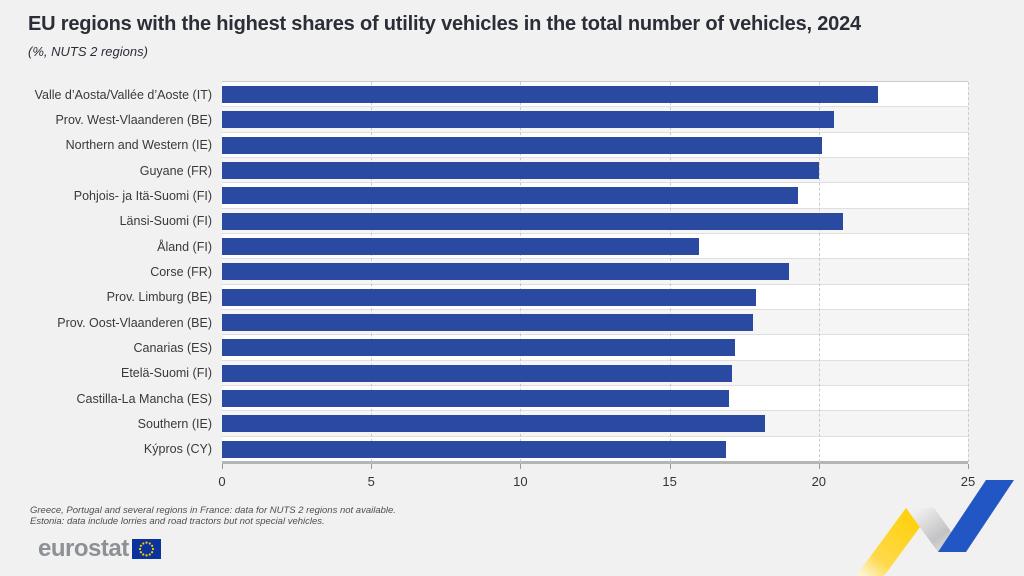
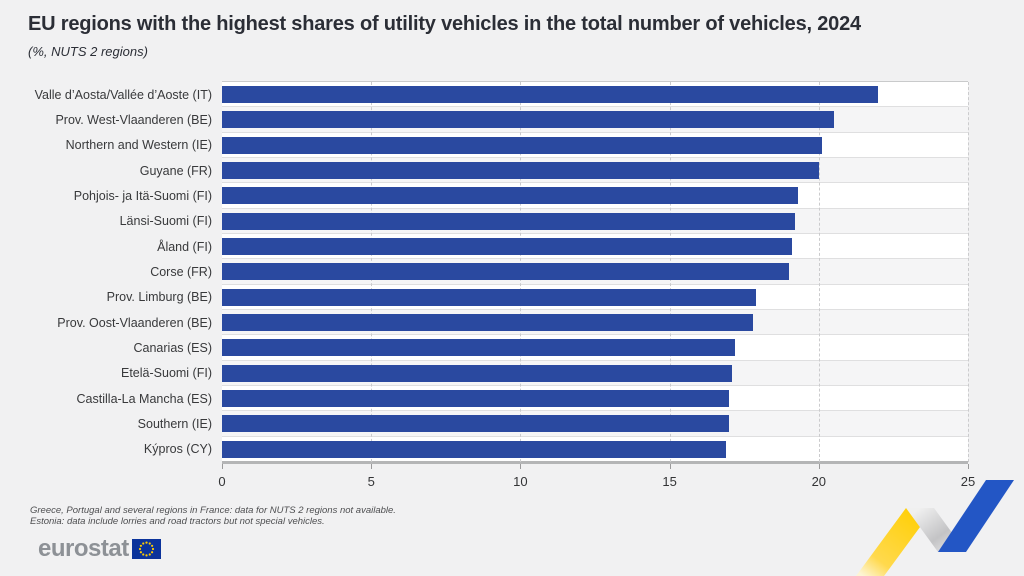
Länsi-Suomi (FI): 20.8 -> 19.2
Åland (FI): 16.0 -> 19.1
Southern (IE): 18.2 -> 17.0
